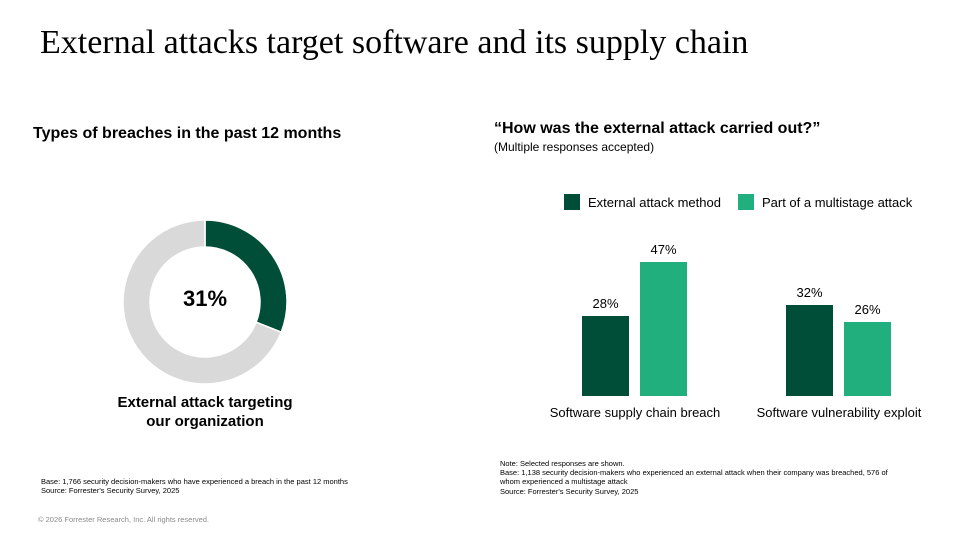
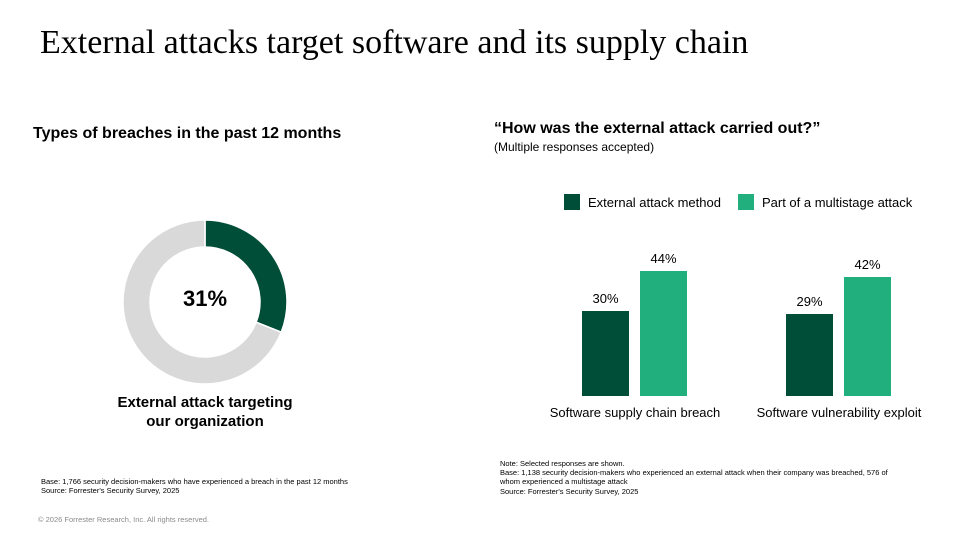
“How was the external attack carried out?”/External attack method/Software supply chain breach: 28% -> 30%
“How was the external attack carried out?”/Part of a multistage attack/Software supply chain breach: 47% -> 44%
“How was the external attack carried out?”/External attack method/Software vulnerability exploit: 32% -> 29%
“How was the external attack carried out?”/Part of a multistage attack/Software vulnerability exploit: 26% -> 42%
